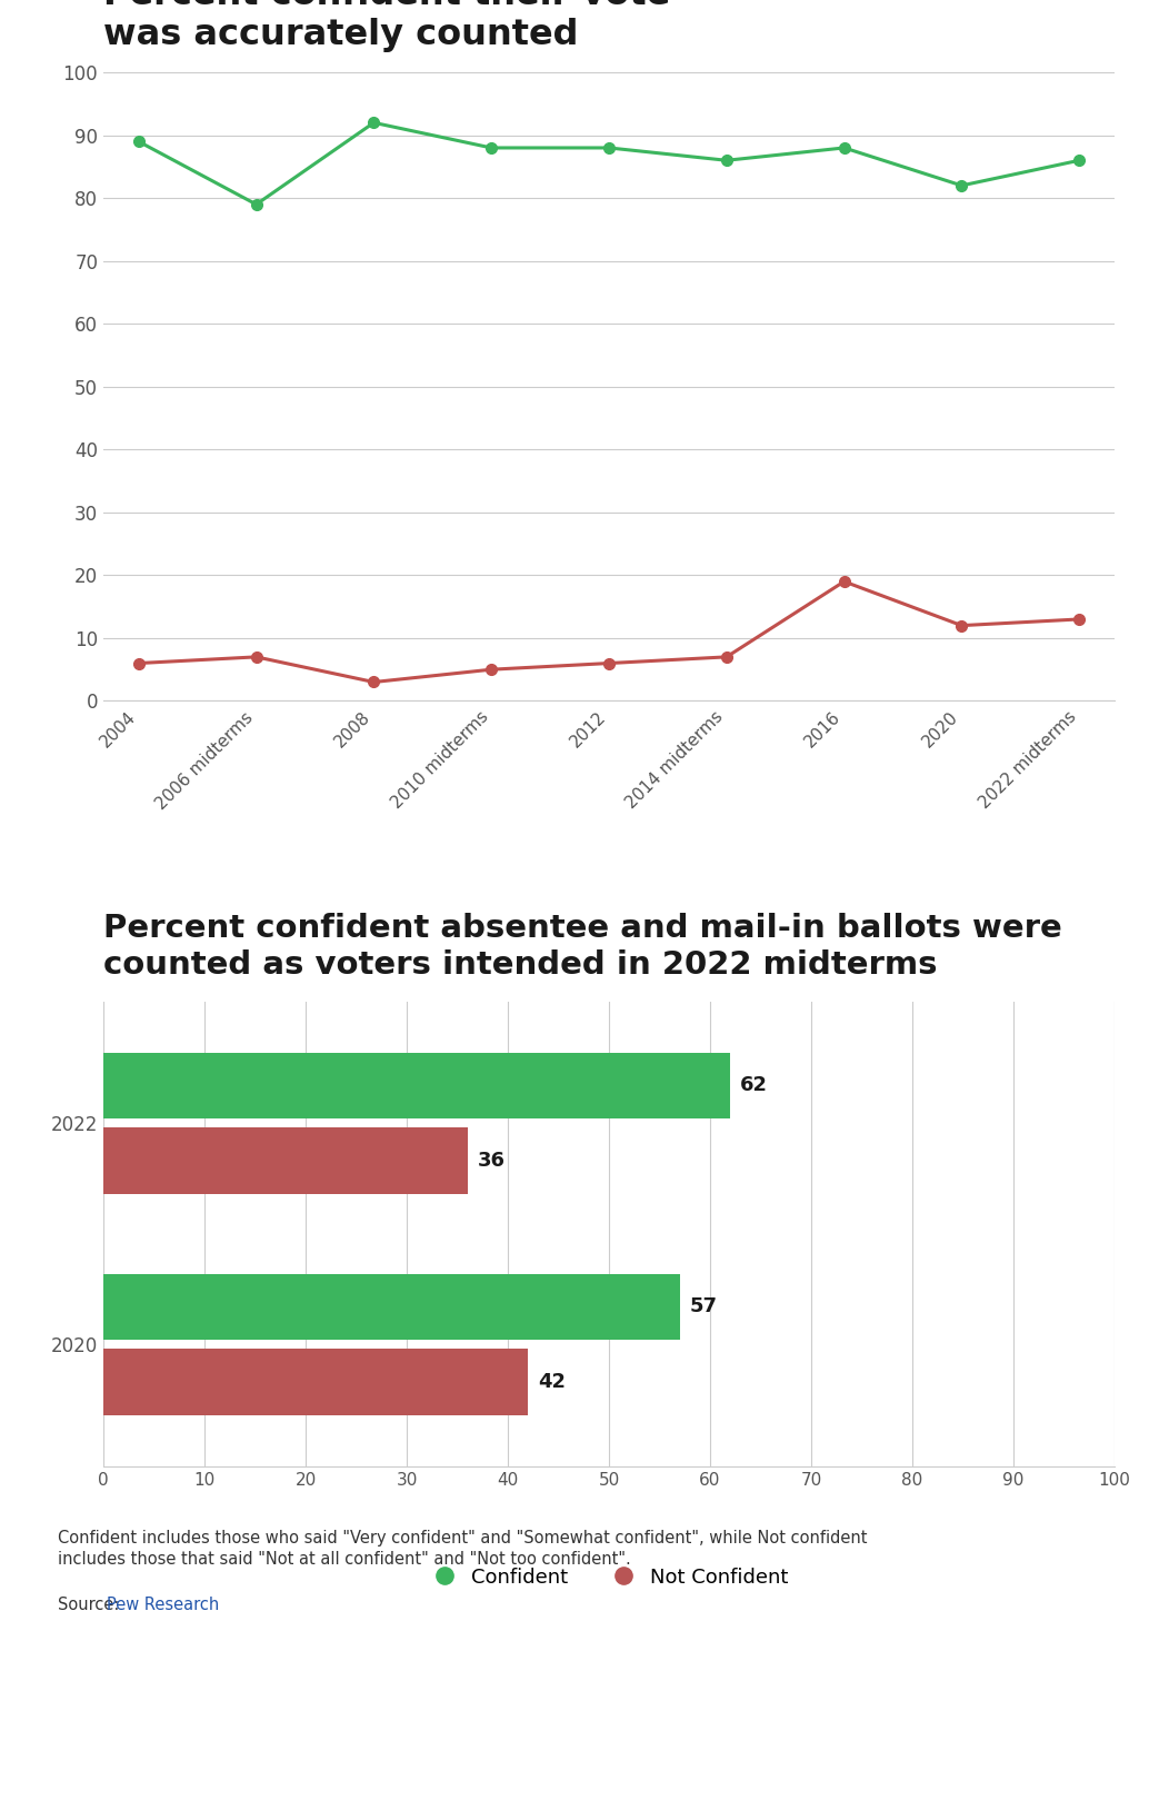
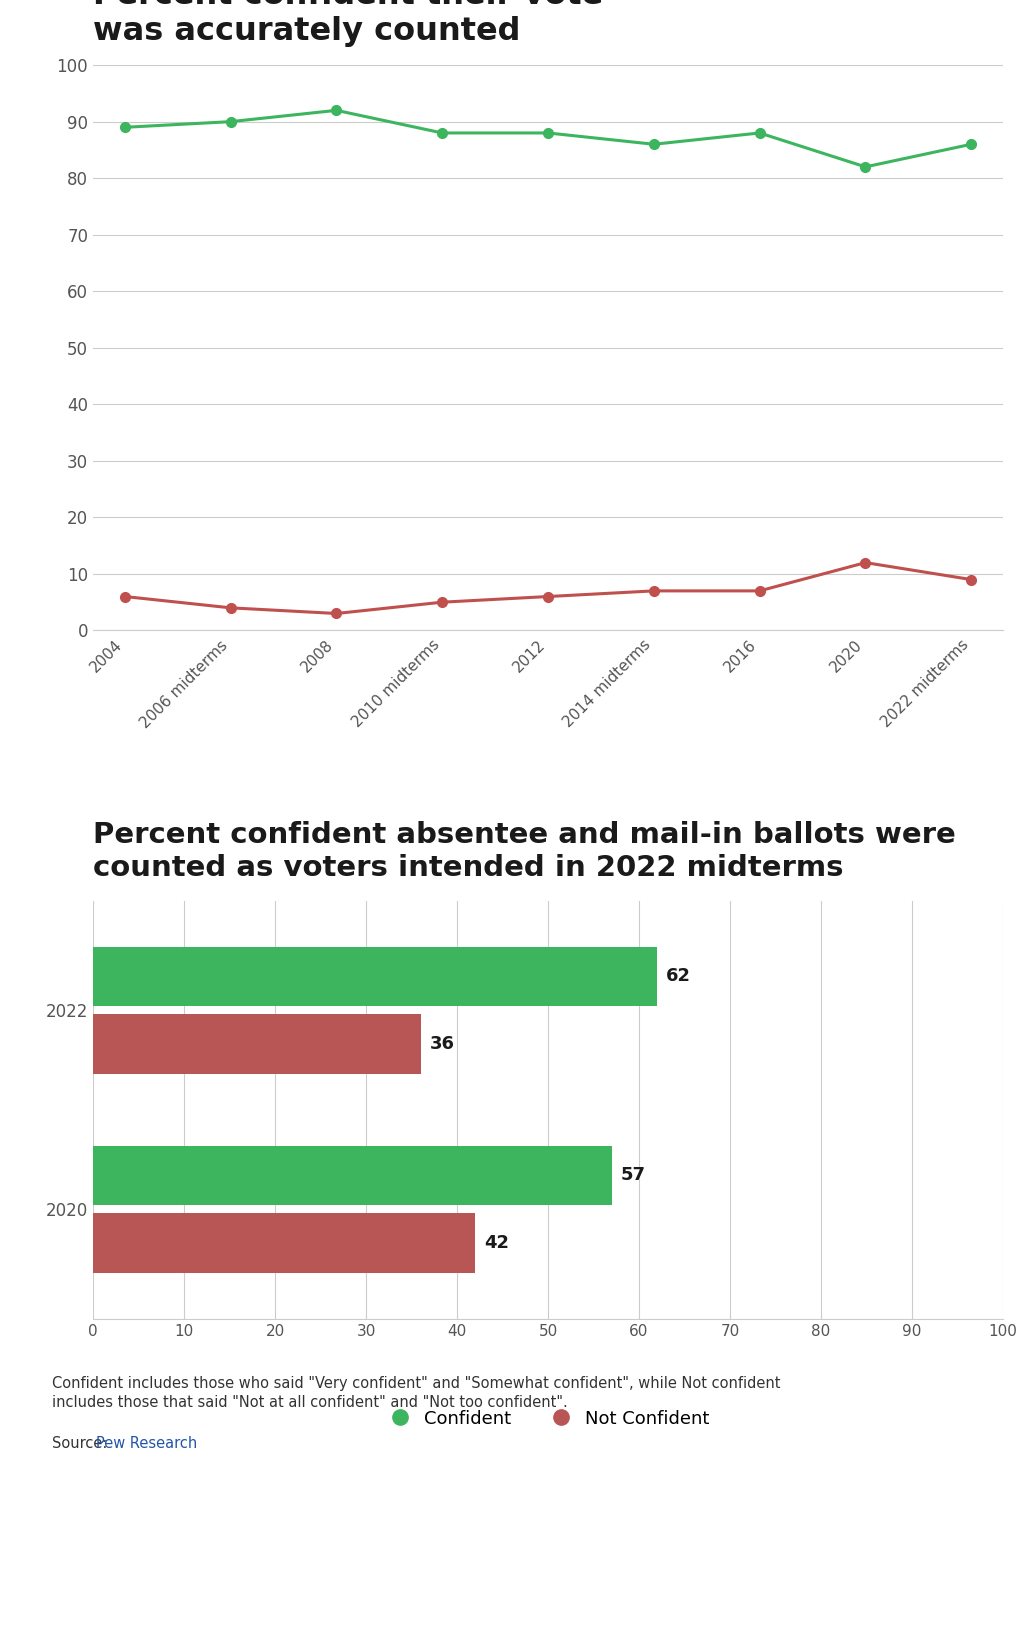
Confident/2006 midterms: 79 -> 90
Not Confident/2006 midterms: 7 -> 4
Not Confident/2016: 19 -> 7
Not Confident/2022 midterms: 13 -> 9
